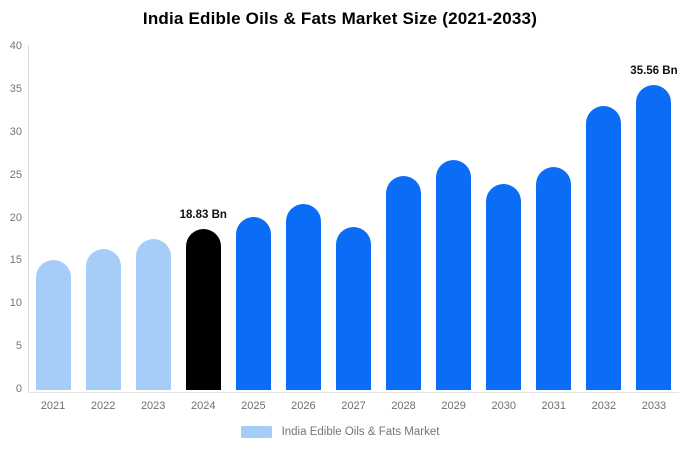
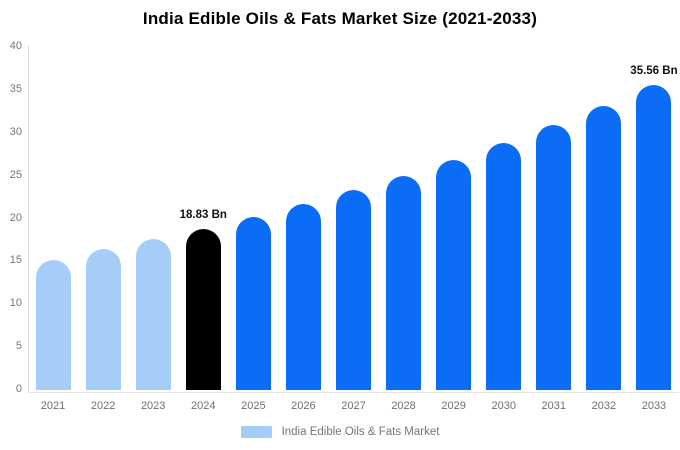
2027: 19 -> 23
2030: 24 -> 29
2031: 26 -> 31
